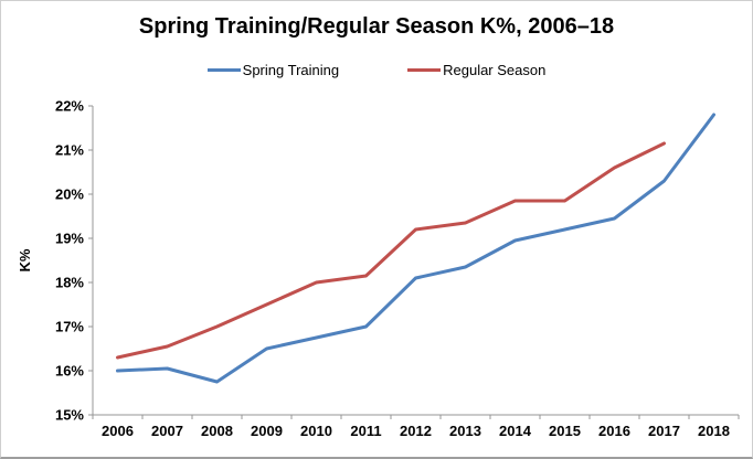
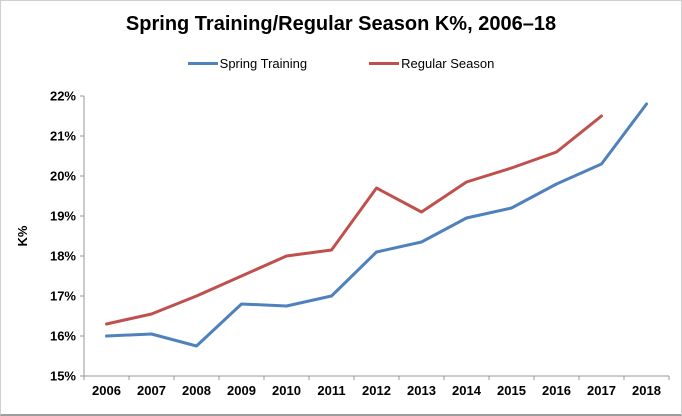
Spring Training/2009: 16.5% -> 16.8%
Regular Season/2012: 19.2% -> 19.7%
Regular Season/2013: 19.4% -> 19.1%
Regular Season/2015: 19.9% -> 20.2%
Spring Training/2016: 19.4% -> 19.8%
Regular Season/2017: 21.1% -> 21.5%
